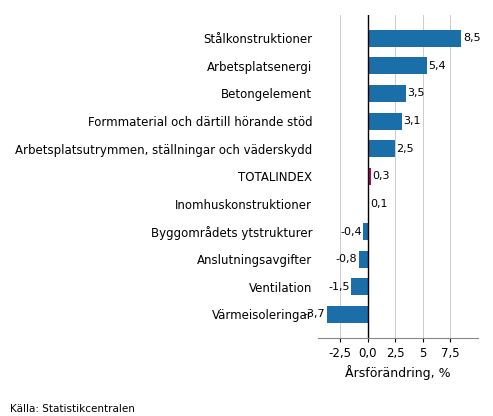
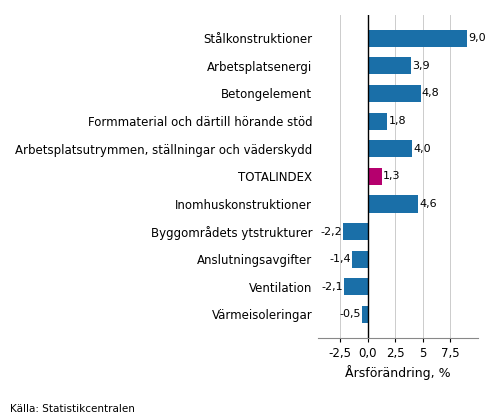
Stålkonstruktioner: 8,5 -> 9,0
Arbetsplatsenergi: 5,4 -> 3,9
Betongelement: 3,5 -> 4,8
Formmaterial och därtill hörande stöd: 3,1 -> 1,8
Arbetsplatsutrymmen, ställningar och väderskydd: 2,5 -> 4,0
TOTALINDEX: 0,3 -> 1,3
Inomhuskonstruktioner: 0,1 -> 4,6
Byggområdets ytstrukturer: -0,4 -> -2,2
Anslutningsavgifter: -0,8 -> -1,4
Ventilation: -1,5 -> -2,1
Värmeisoleringar: -3,7 -> -0,5
